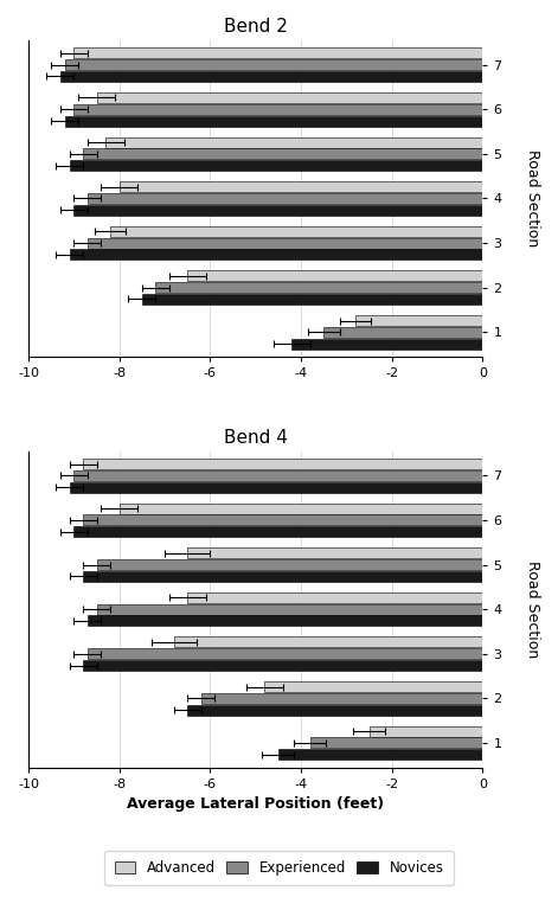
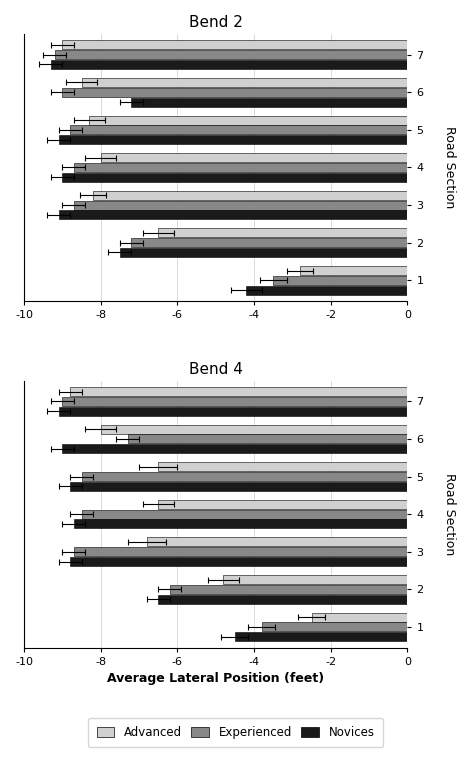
Bend 2/Novices/6: -9.2 -> -7.2
Bend 4/Experienced/6: -8.8 -> -7.3
